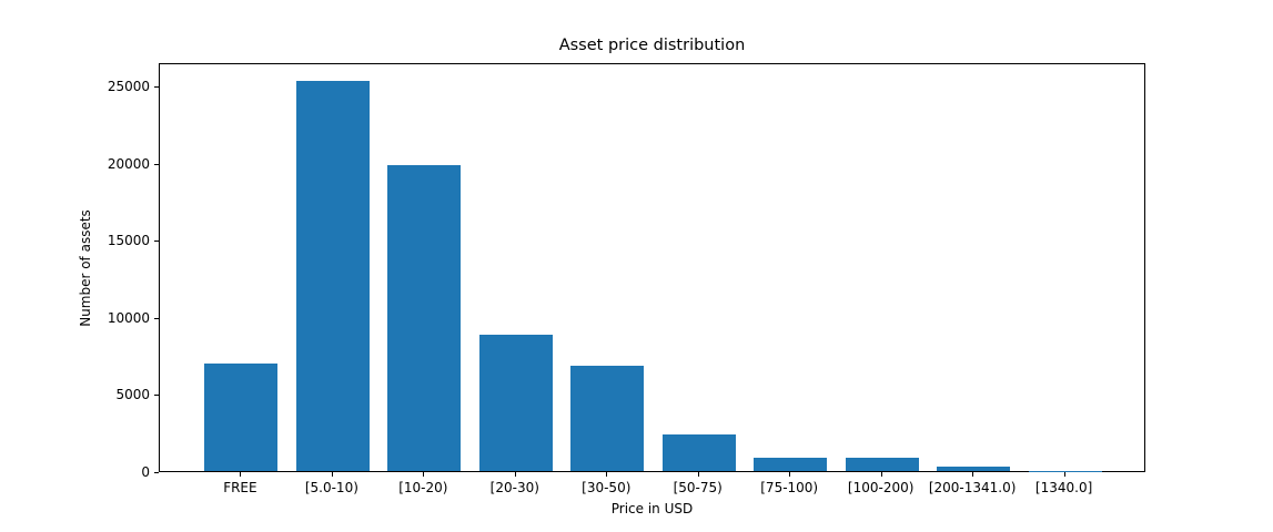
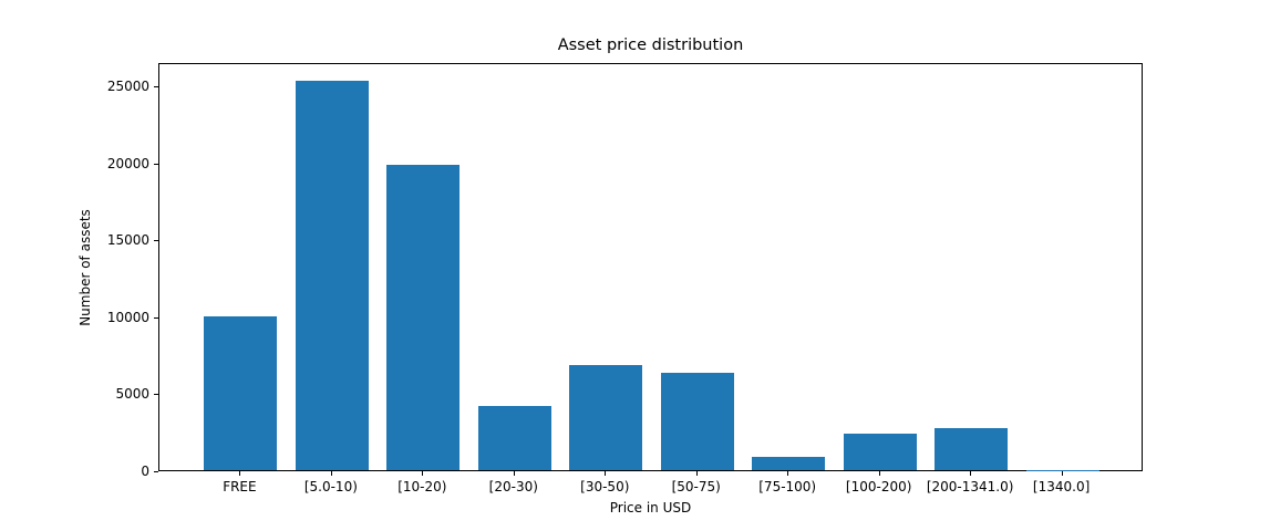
FREE: 7000 -> 10000
[20-30): 8800 -> 4200
[50-75): 2400 -> 6300
[100-200): 800 -> 2400
[200-1341.0): 300 -> 2700
